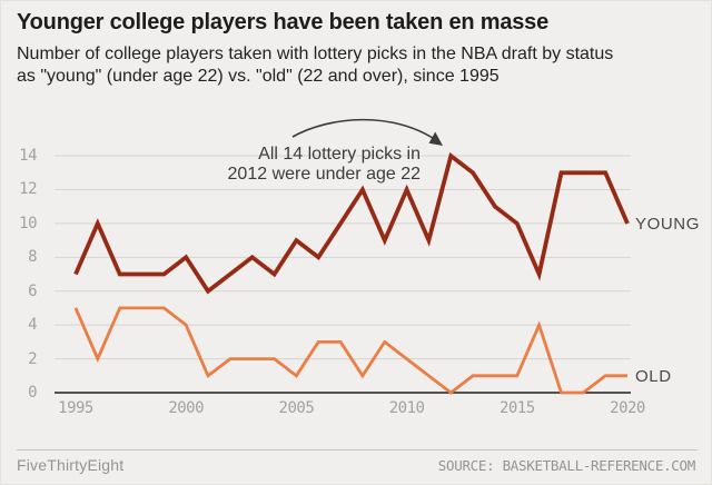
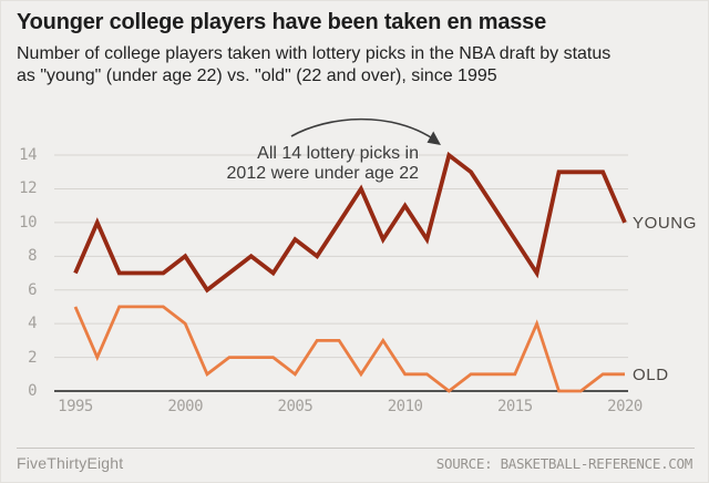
YOUNG/2010: 12 -> 11
OLD/2010: 2 -> 1
YOUNG/2015: 10 -> 9
